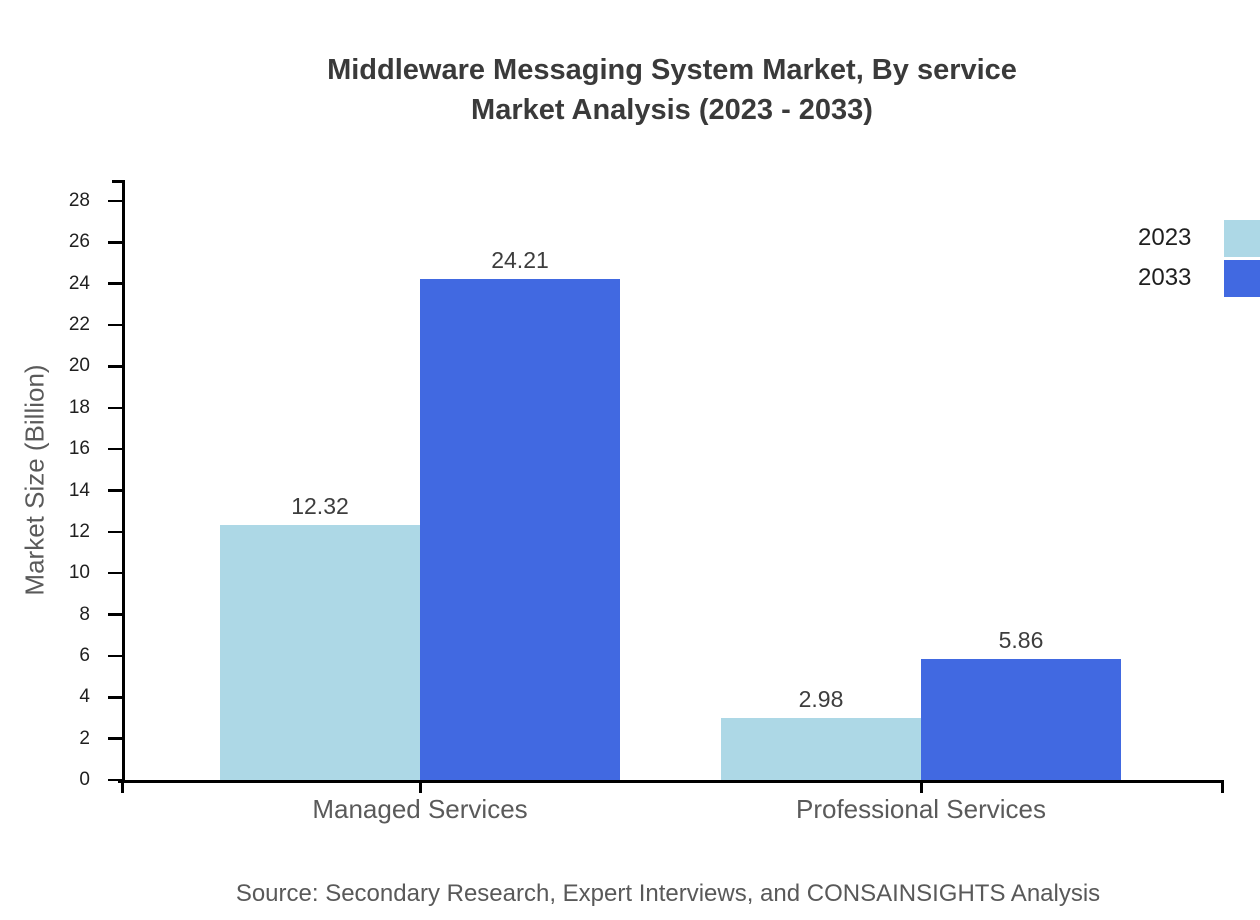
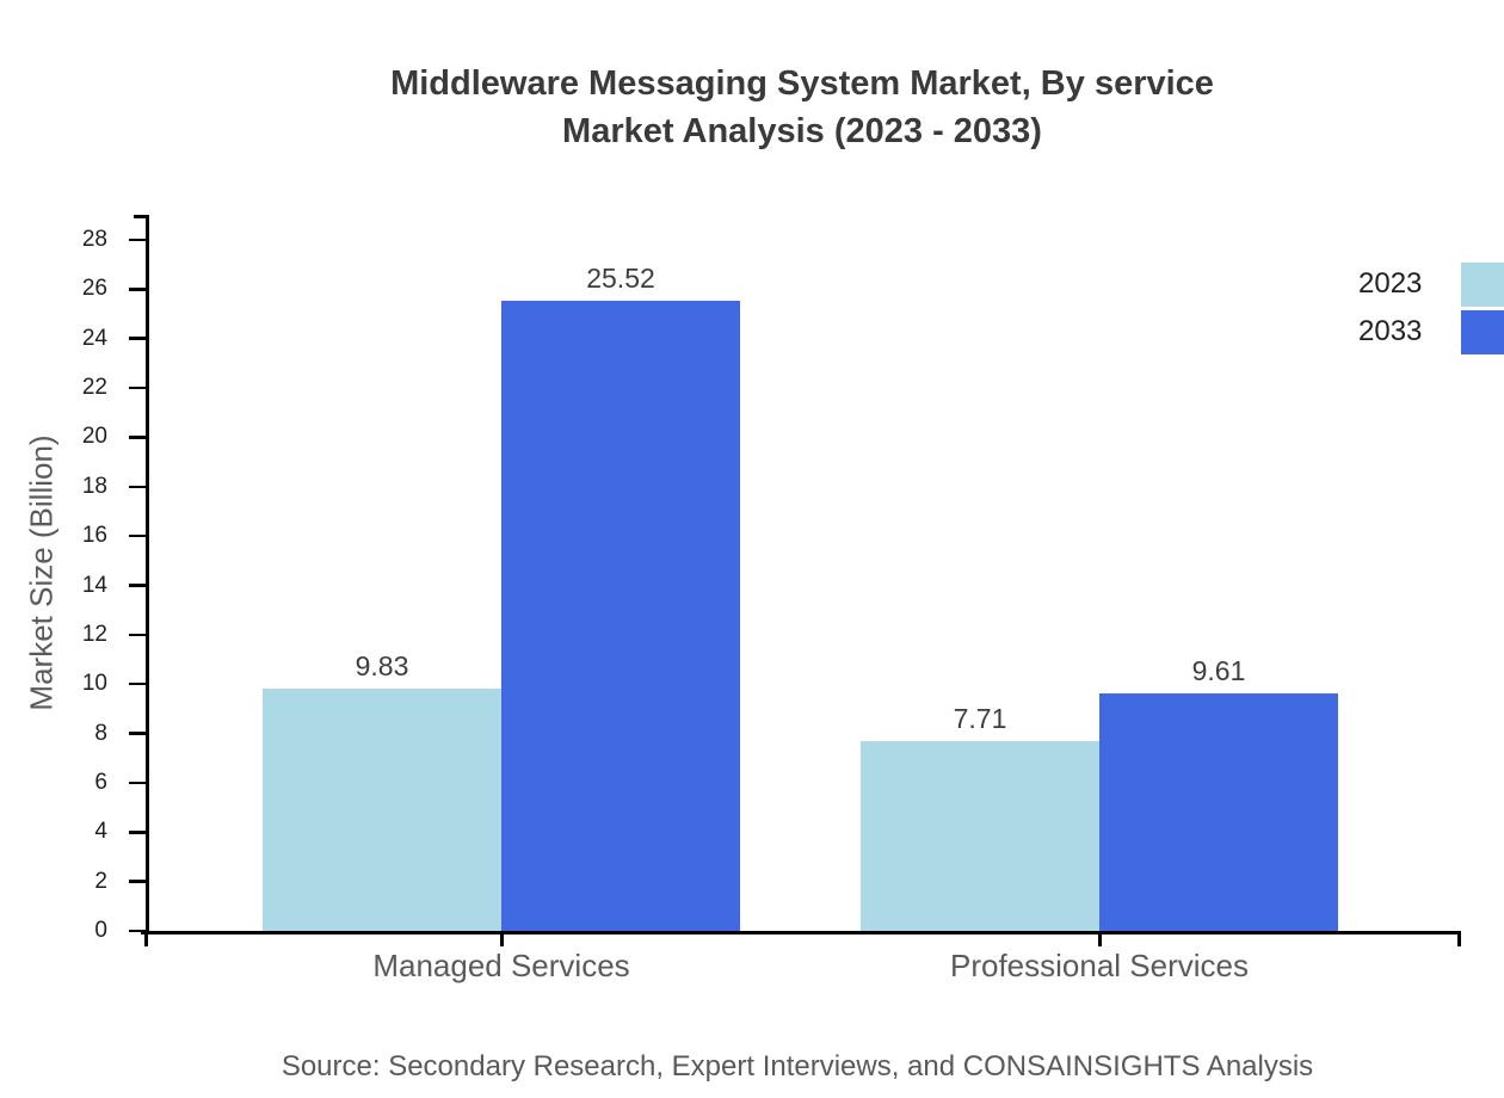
2023/Managed Services: 12.32 -> 9.83
2033/Managed Services: 24.21 -> 25.52
2023/Professional Services: 2.98 -> 7.71
2033/Professional Services: 5.86 -> 9.61
